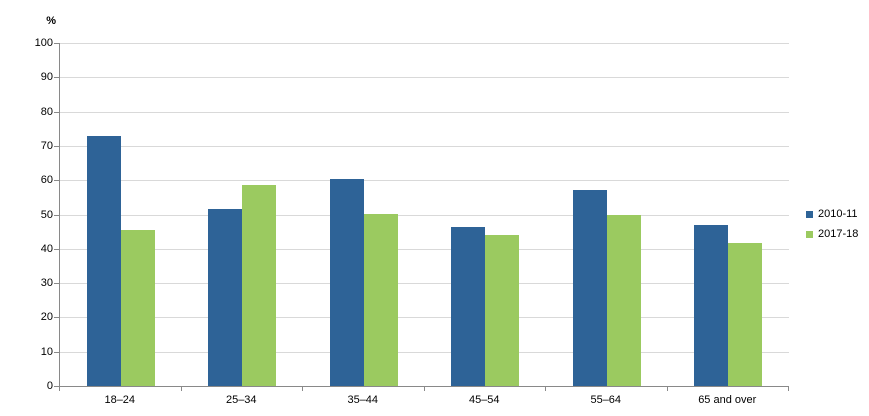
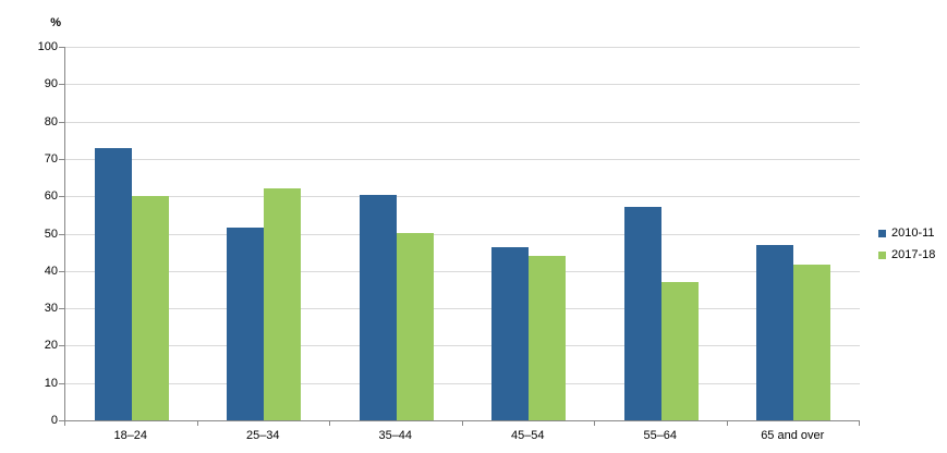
2017-18/18–24: 46 -> 60
2017-18/25–34: 58 -> 62
2017-18/55–64: 50 -> 37
